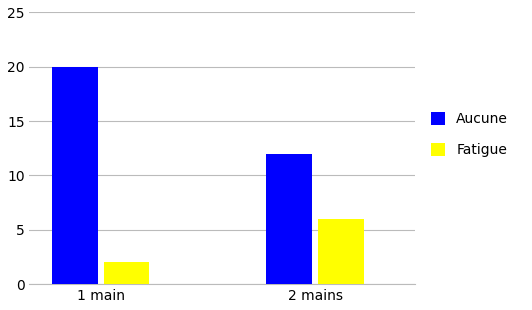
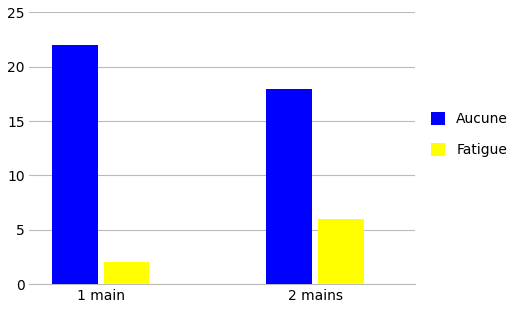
Aucune/1 main: 20 -> 22
Aucune/2 mains: 12 -> 18
